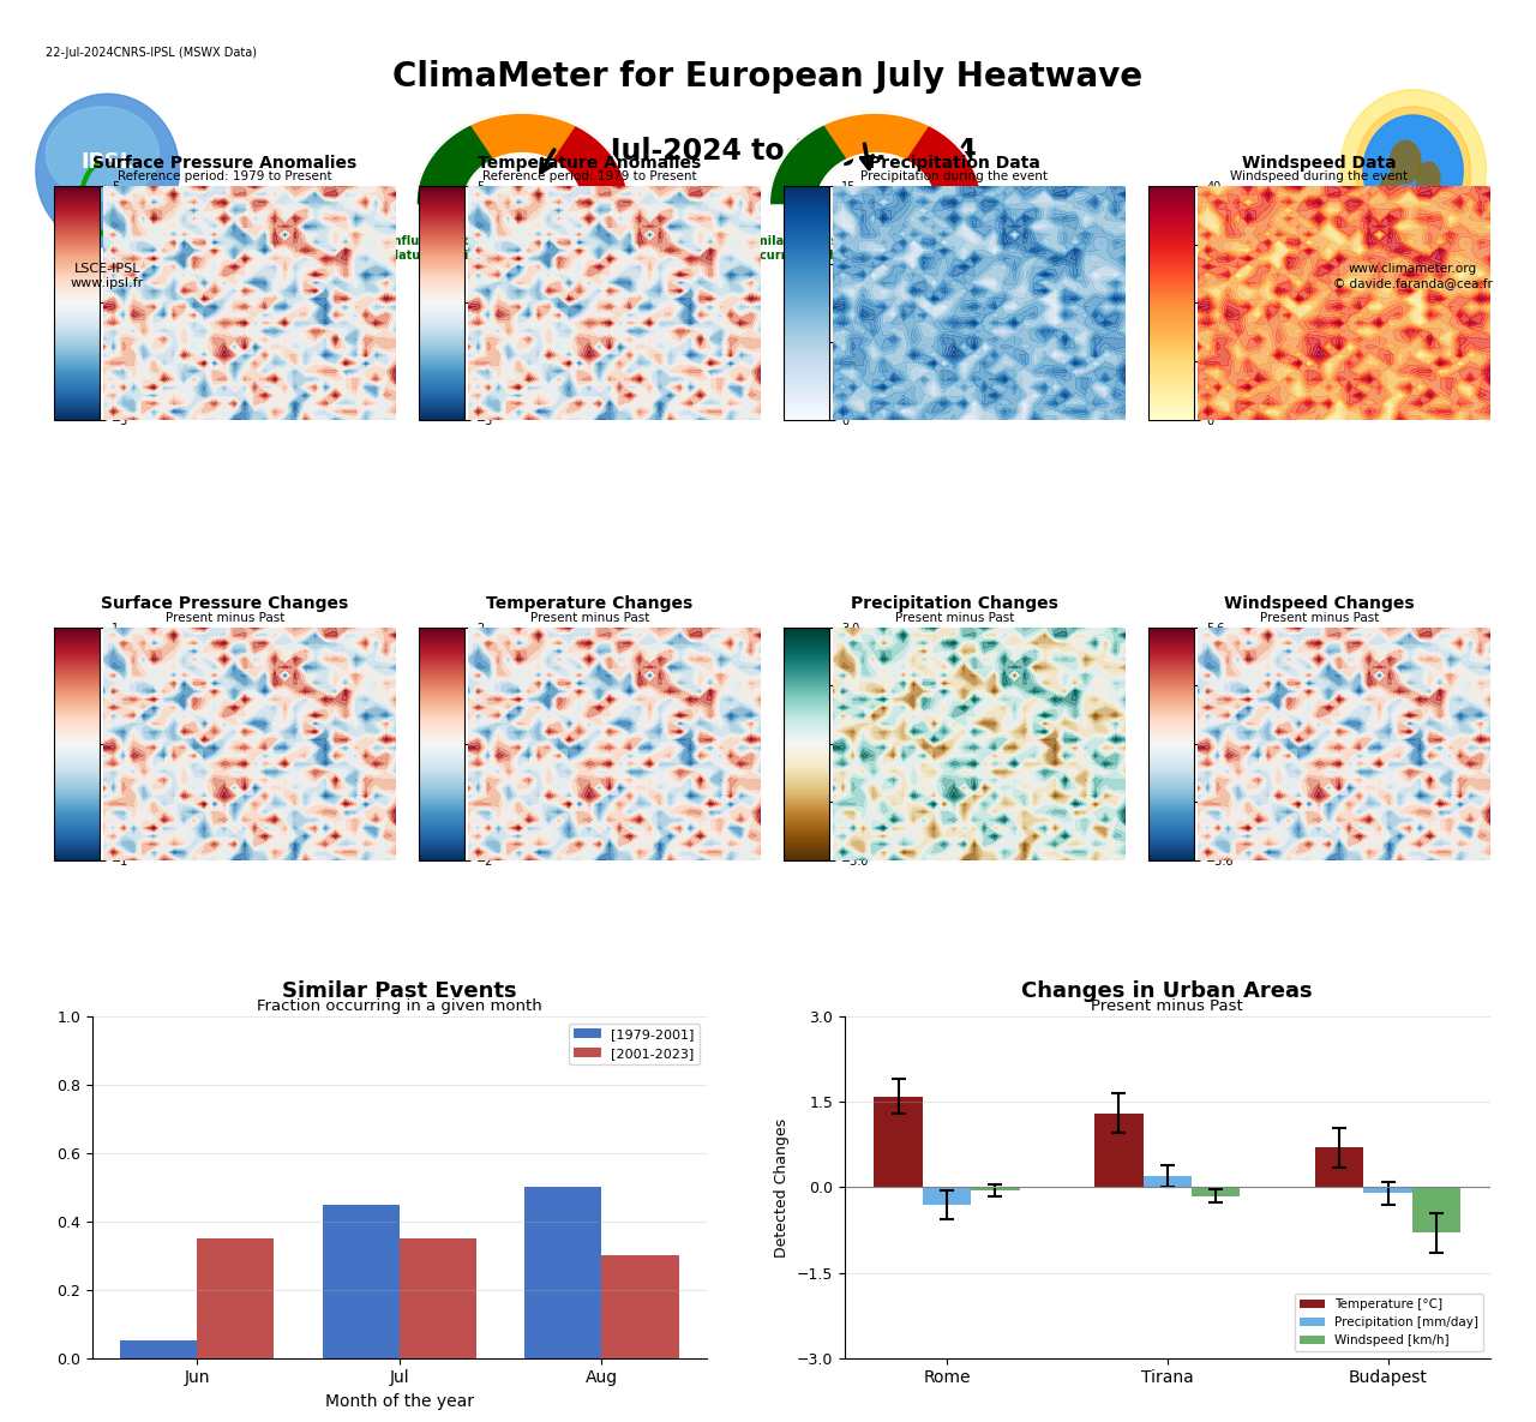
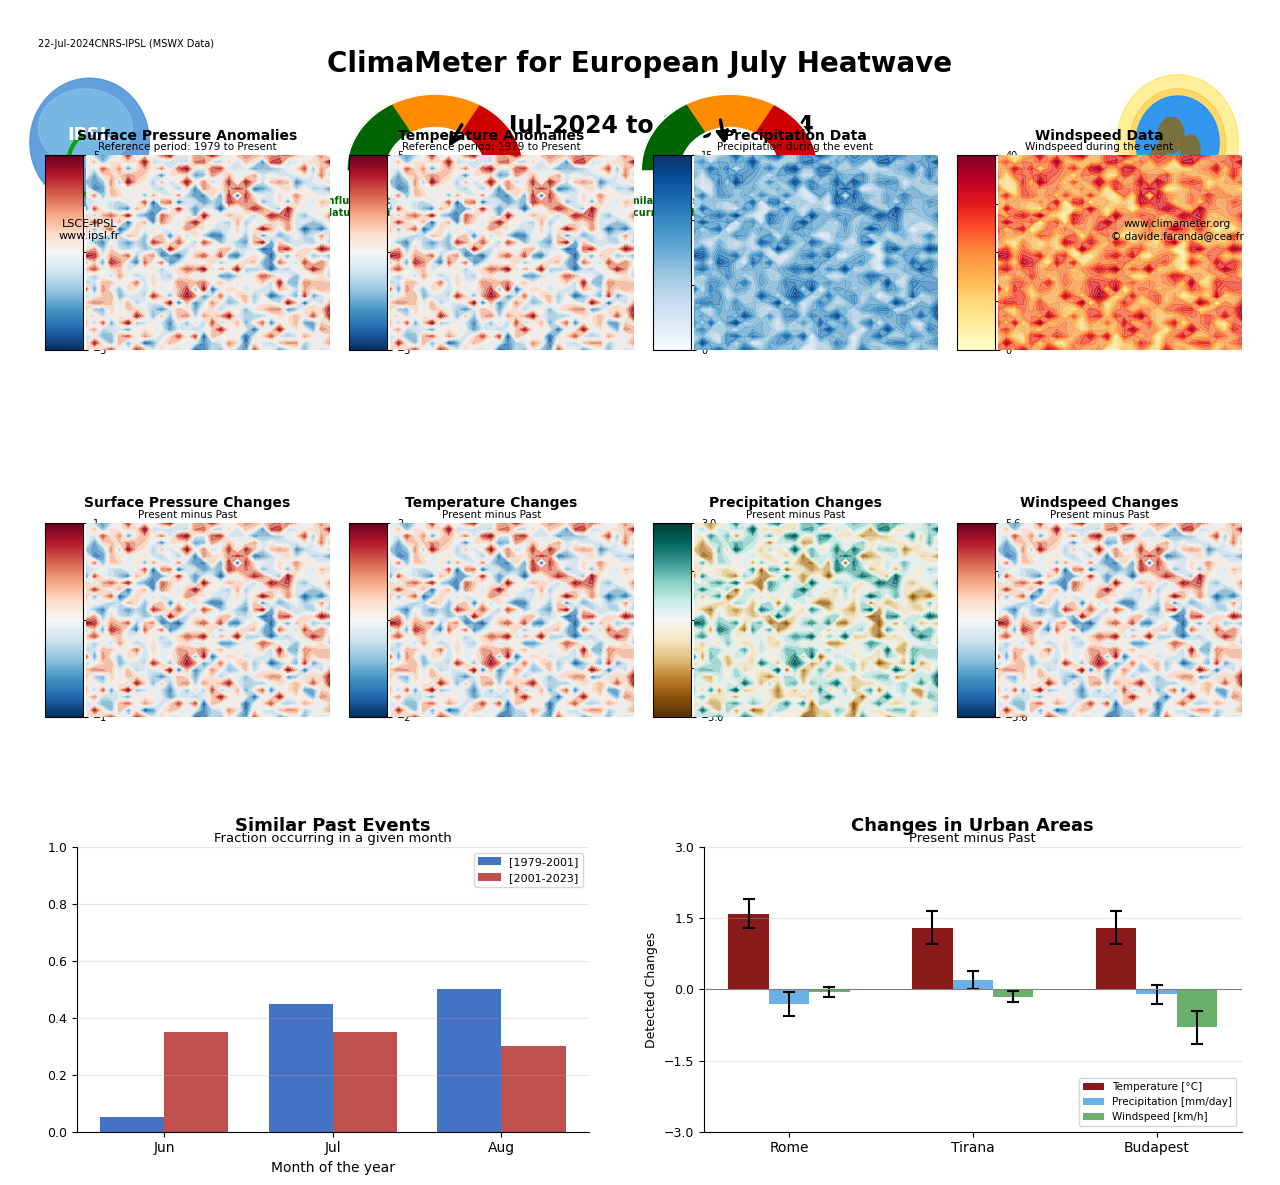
Present minus Past/Temperature [°C]/Budapest: 0.7 -> 1.3
